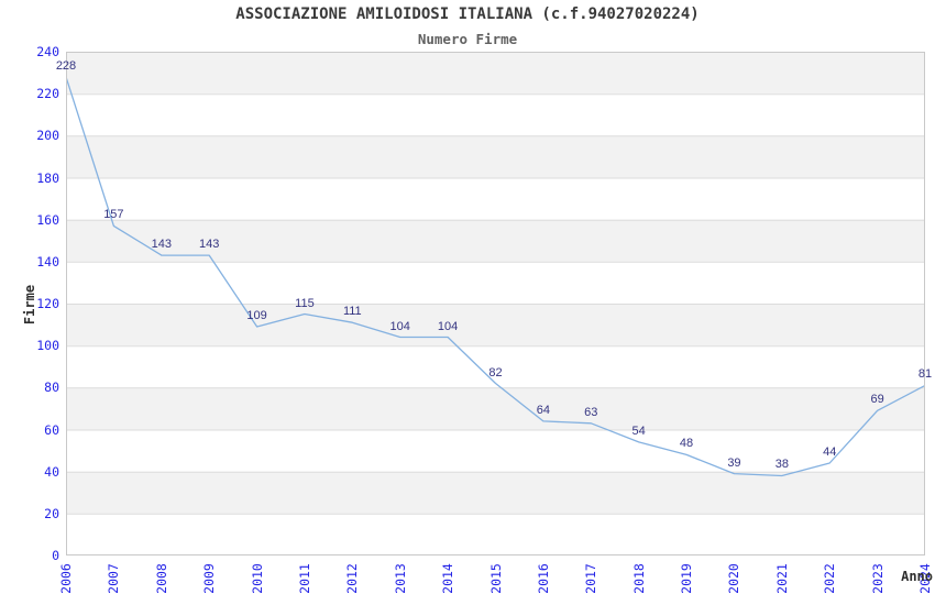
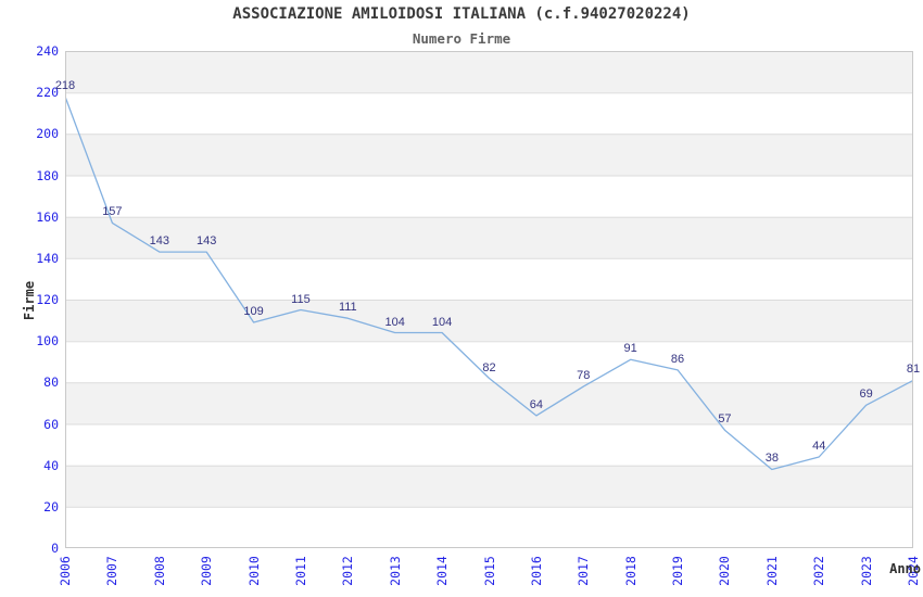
2006: 228 -> 218
2017: 63 -> 78
2018: 54 -> 91
2019: 48 -> 86
2020: 39 -> 57
